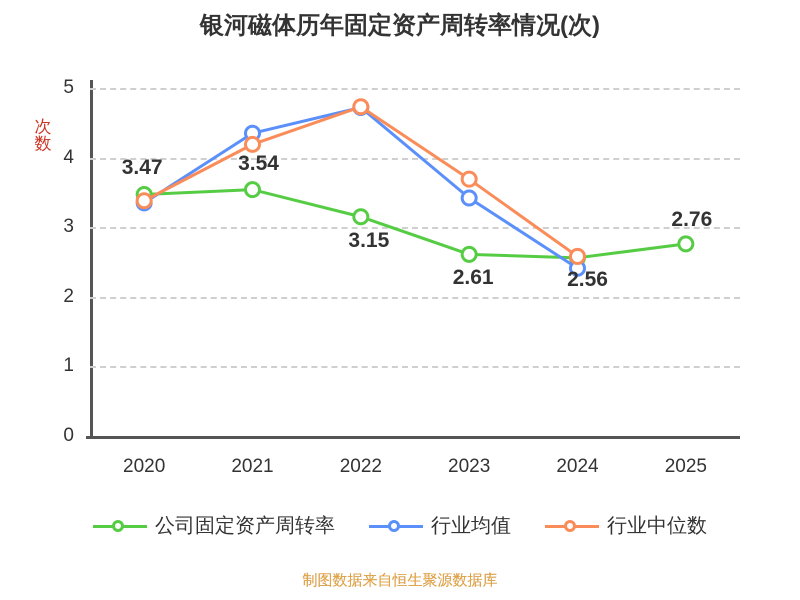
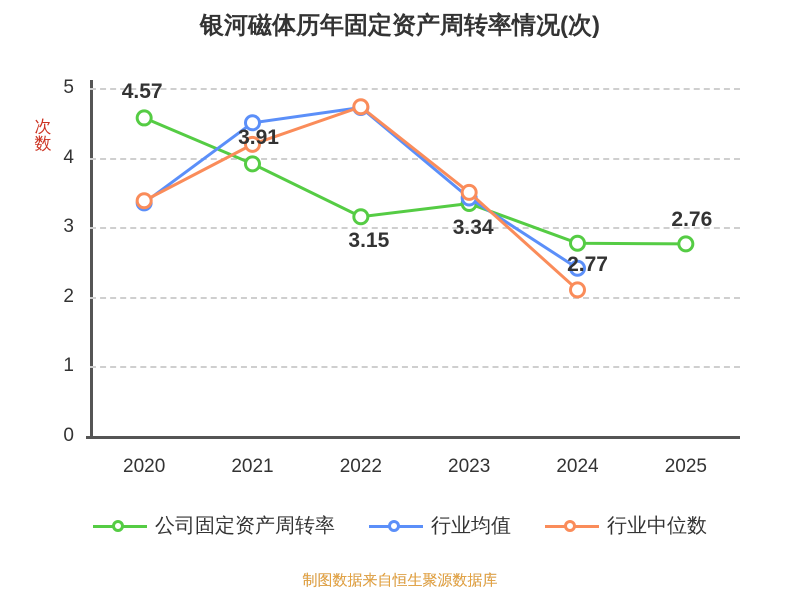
公司固定资产周转率/2020: 3.47 -> 4.57
公司固定资产周转率/2021: 3.54 -> 3.91
行业均值/2021: 4.3 -> 4.5
公司固定资产周转率/2023: 2.61 -> 3.34
行业中位数/2023: 3.7 -> 3.5
公司固定资产周转率/2024: 2.56 -> 2.77
行业中位数/2024: 2.6 -> 2.1
